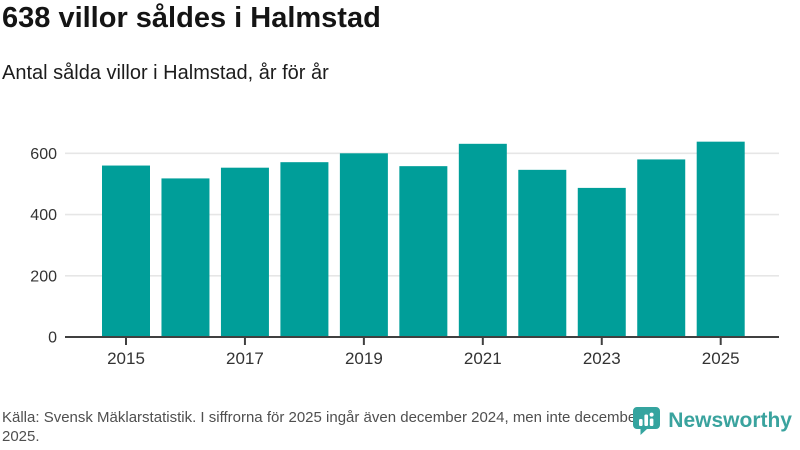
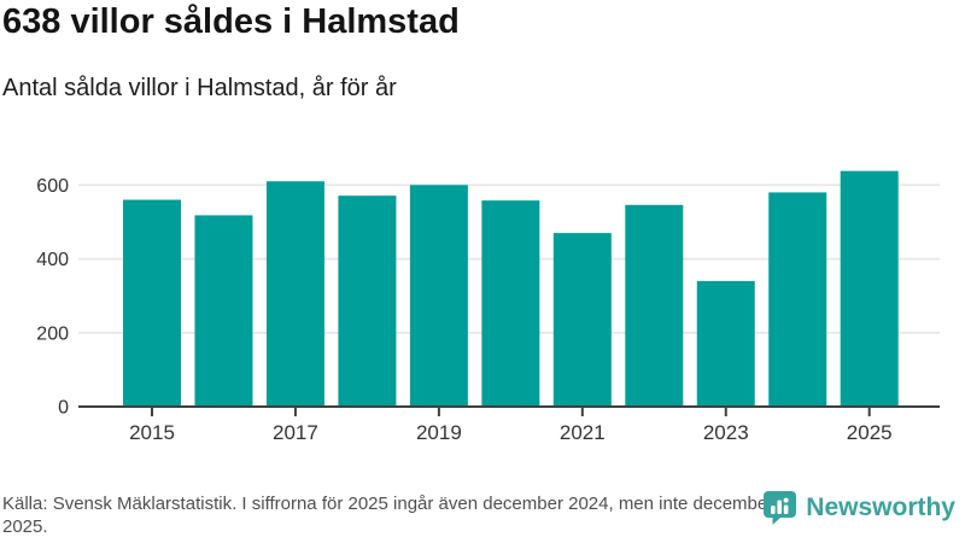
2017: 550 -> 610
2021: 630 -> 470
2023: 490 -> 340
